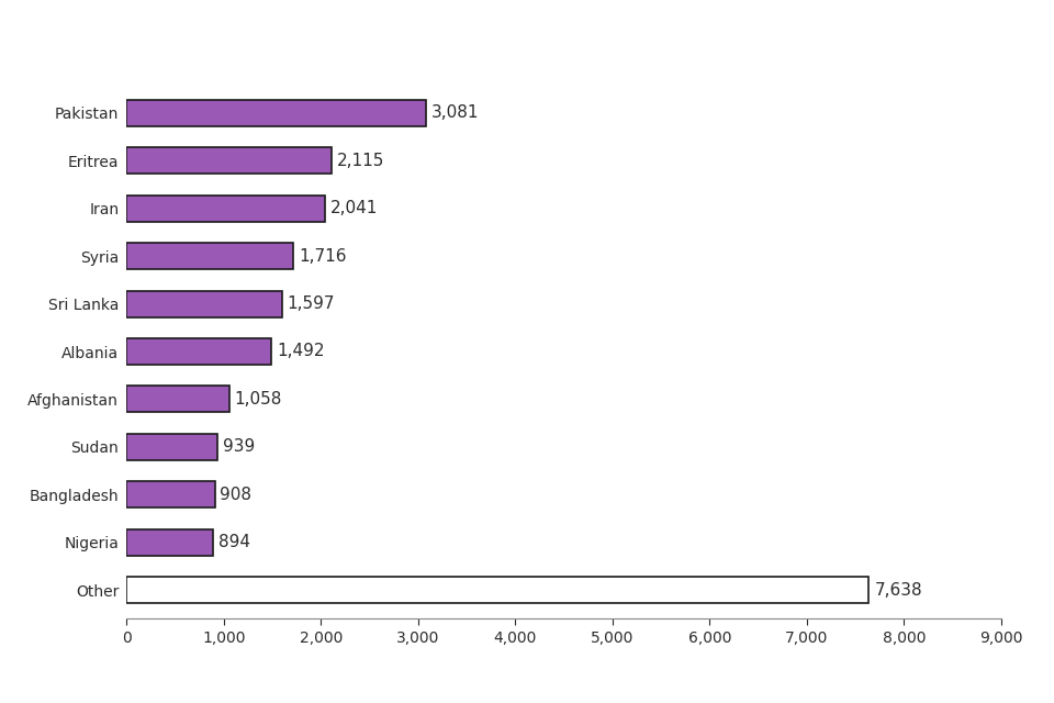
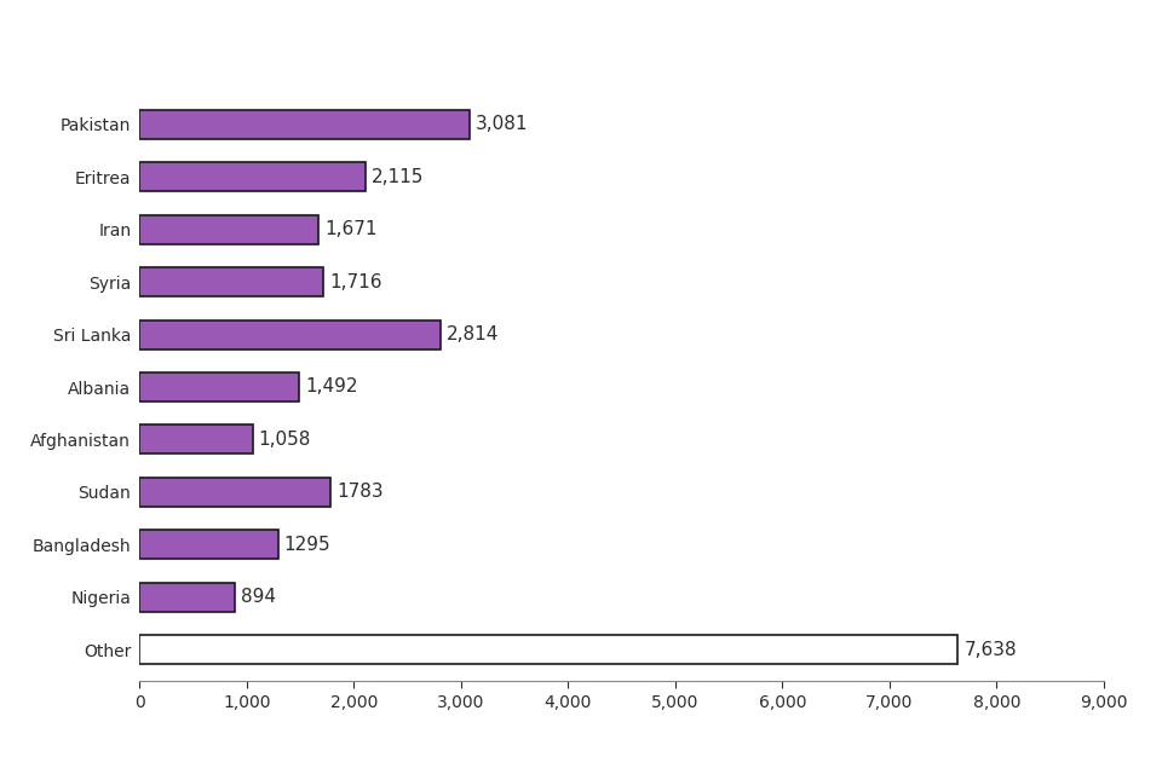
Iran: 2,041 -> 1,671
Sri Lanka: 1,597 -> 2,814
Sudan: 939 -> 1783
Bangladesh: 908 -> 1295
